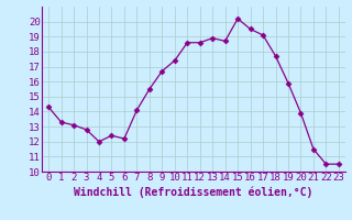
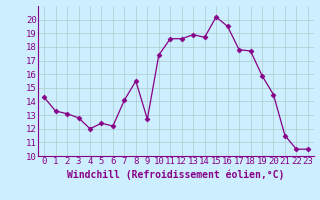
9: 16.7 -> 12.7
17: 19.1 -> 17.8
20: 13.9 -> 14.5
